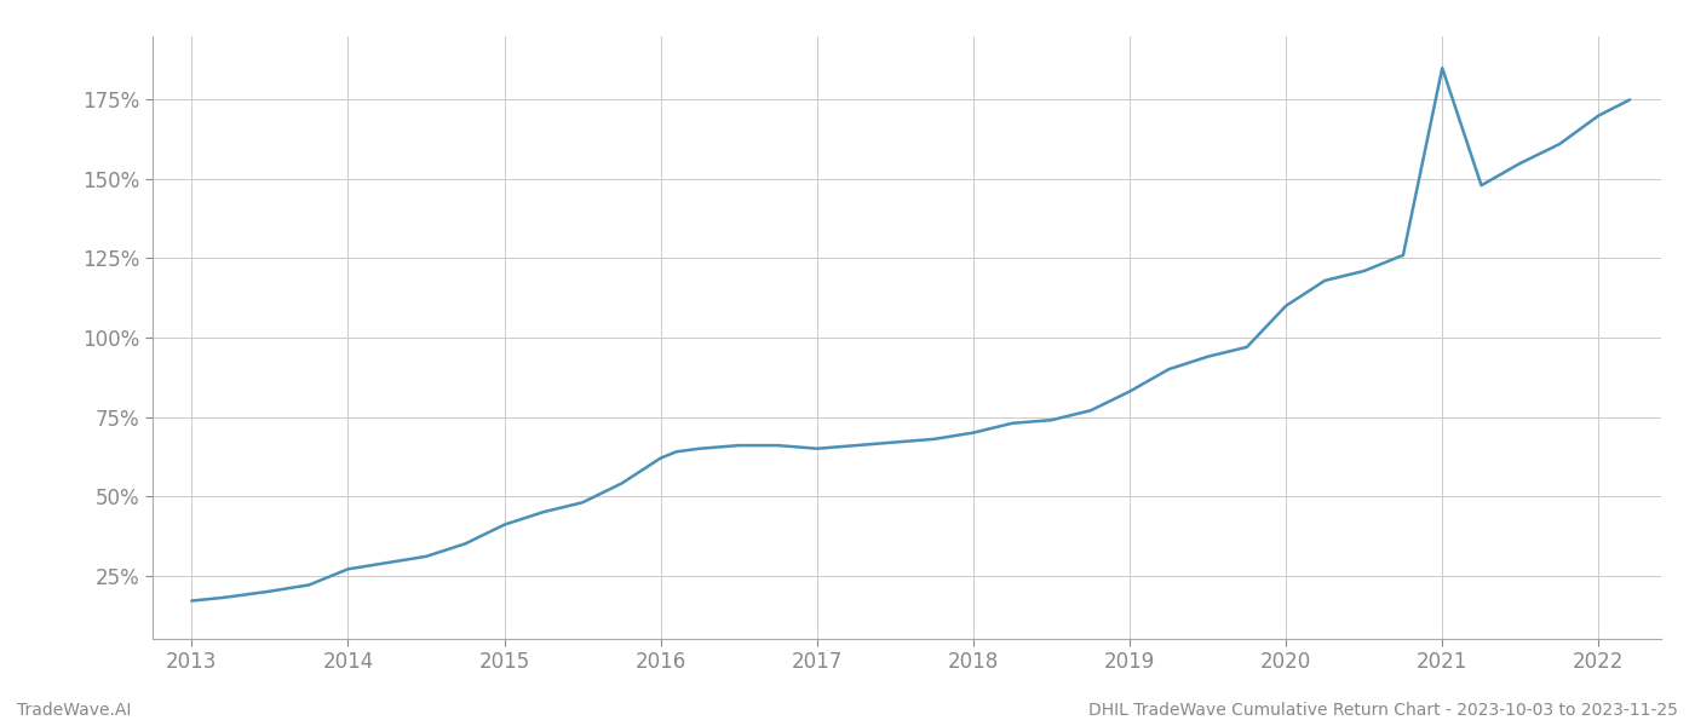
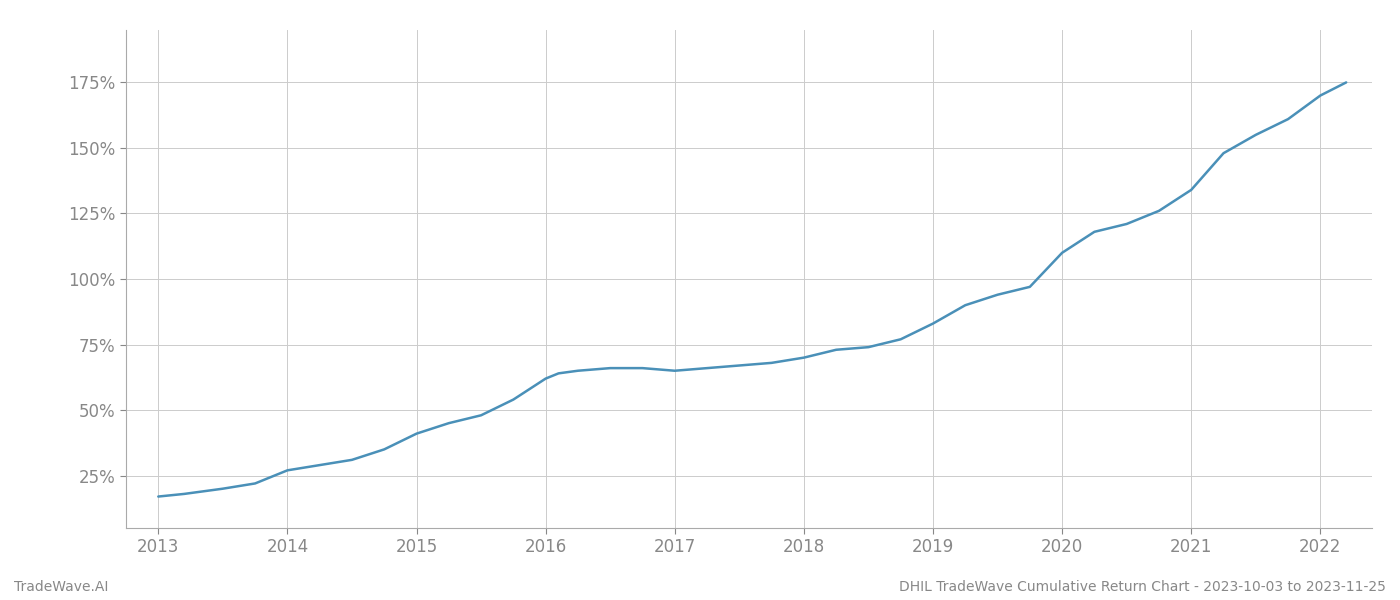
2021: 185% -> 134%
